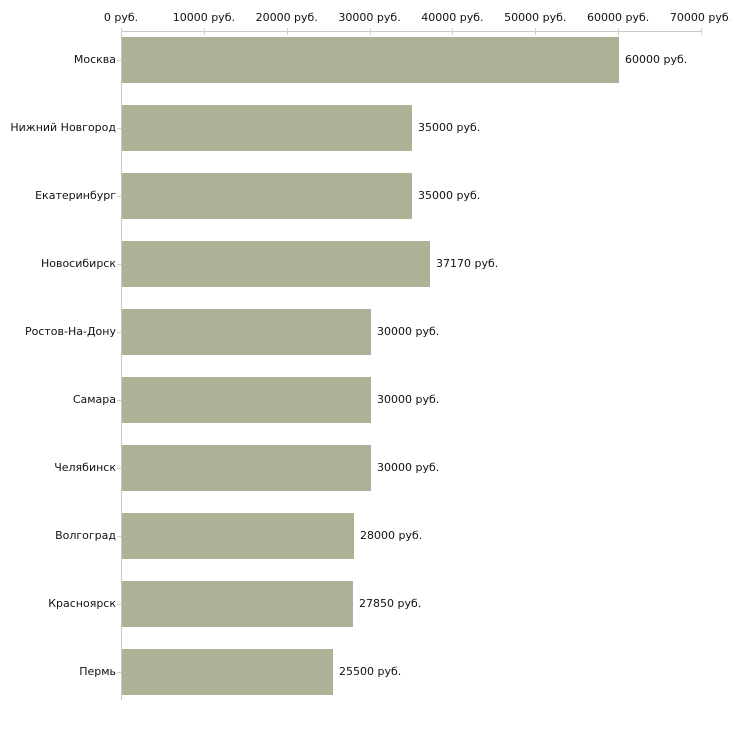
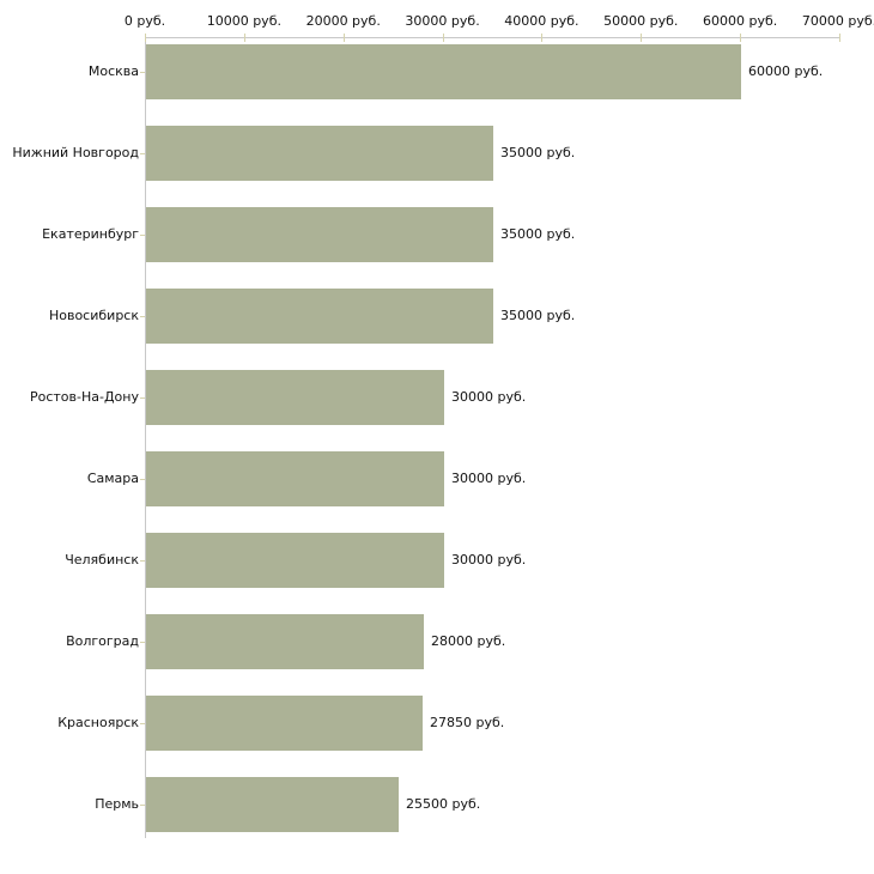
Новосибирск: 37170 -> 35000
